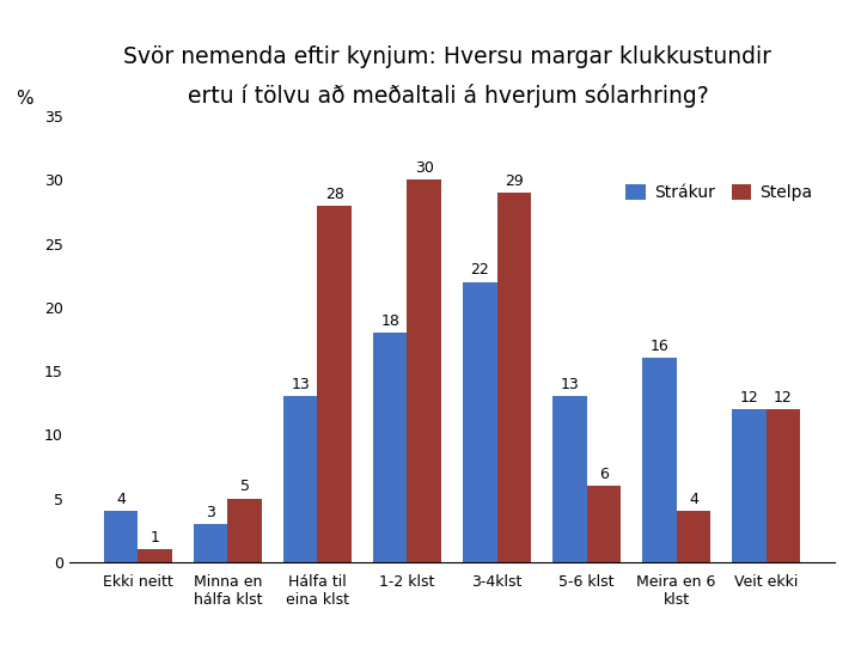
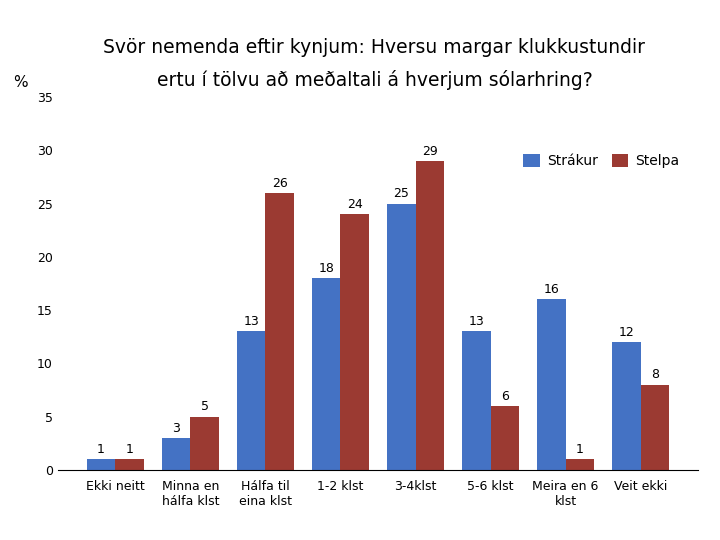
Strákur/Ekki neitt: 4 -> 1
Stelpa/Hálfa til eina klst: 28 -> 26
Stelpa/1-2 klst: 30 -> 24
Strákur/3-4klst: 22 -> 25
Stelpa/Meira en 6 klst: 4 -> 1
Stelpa/Veit ekki: 12 -> 8
